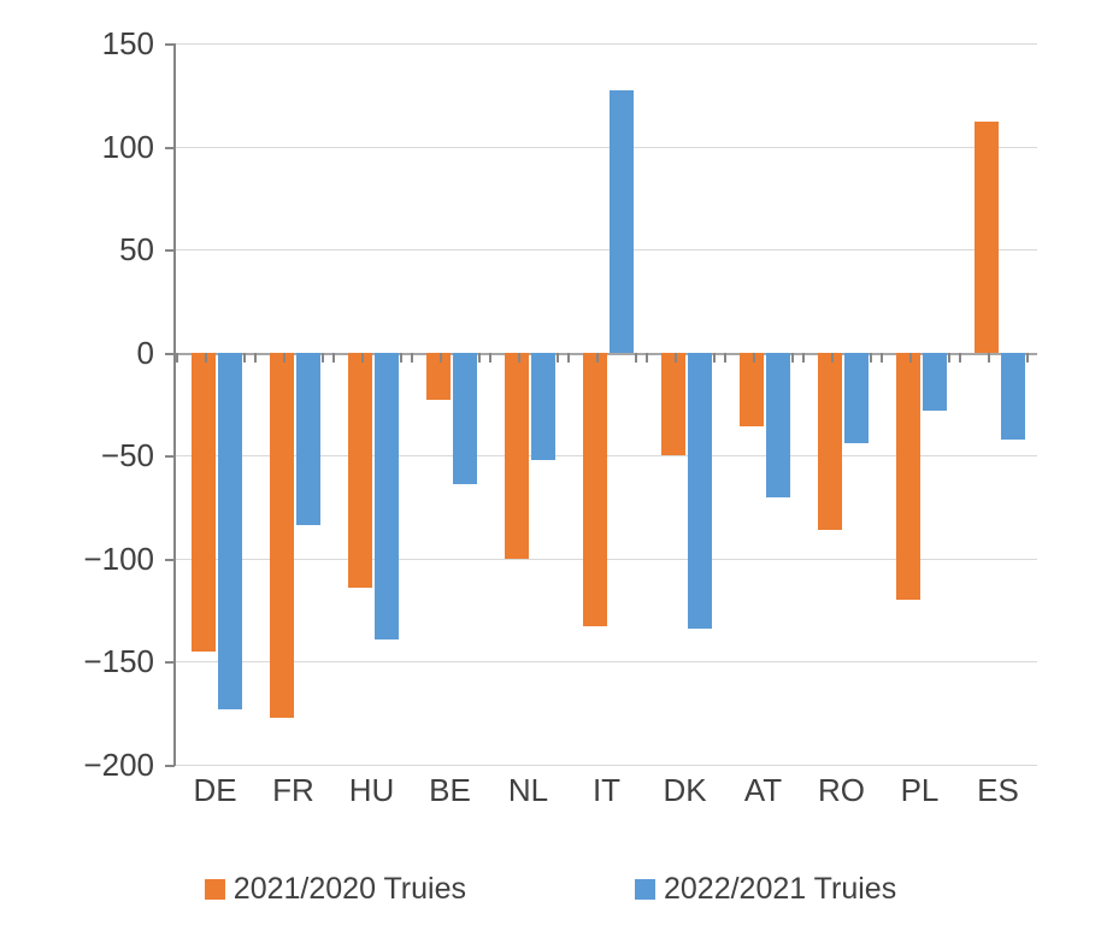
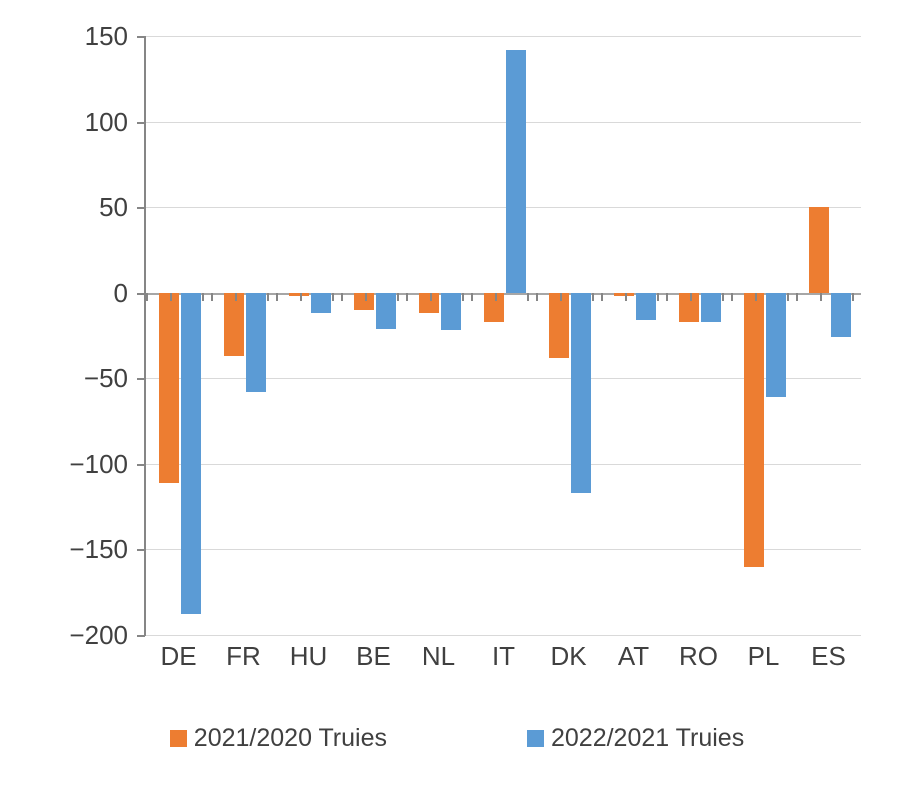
2021/2020 Truies/DE: -145 -> -111
2022/2021 Truies/DE: -173 -> -188
2021/2020 Truies/FR: -177 -> -37
2022/2021 Truies/FR: -84 -> -58
2021/2020 Truies/HU: -114 -> -2
2022/2021 Truies/HU: -139 -> -12
2021/2020 Truies/BE: -23 -> -10
2022/2021 Truies/BE: -64 -> -21
2021/2020 Truies/NL: -100 -> -12
2022/2021 Truies/NL: -52 -> -22
2021/2020 Truies/IT: -133 -> -17
2022/2021 Truies/IT: 127 -> 142
2021/2020 Truies/DK: -50 -> -38
2022/2021 Truies/DK: -134 -> -117
2021/2020 Truies/AT: -36 -> -2
2022/2021 Truies/AT: -70 -> -16
2021/2020 Truies/RO: -86 -> -17
2022/2021 Truies/RO: -44 -> -17
2021/2020 Truies/PL: -120 -> -160
2022/2021 Truies/PL: -28 -> -61
2021/2020 Truies/ES: 112 -> 50
2022/2021 Truies/ES: -42 -> -26
